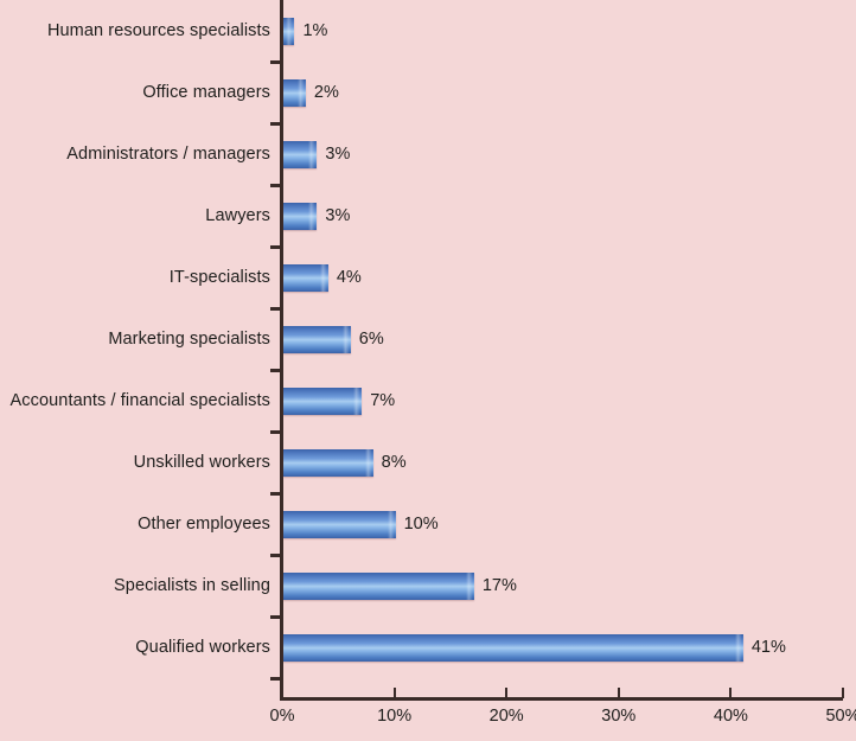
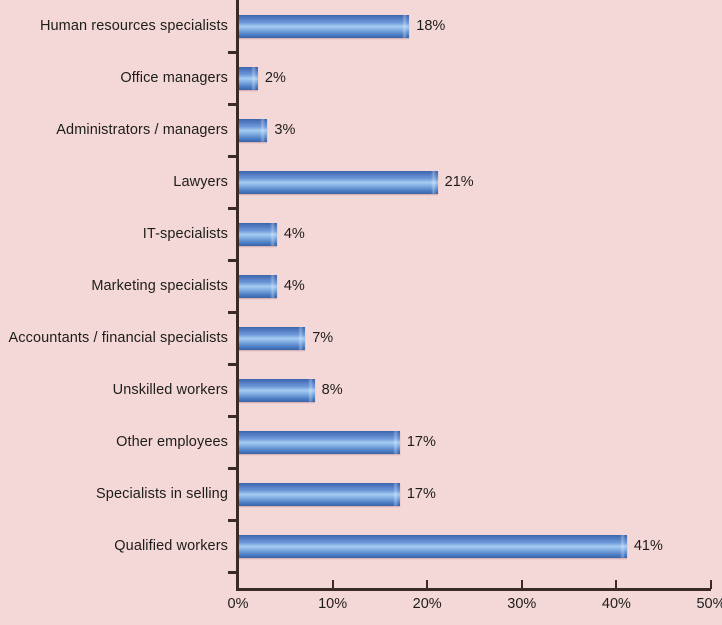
Human resources specialists: 1% -> 18%
Lawyers: 3% -> 21%
Marketing specialists: 6% -> 4%
Other employees: 10% -> 17%
